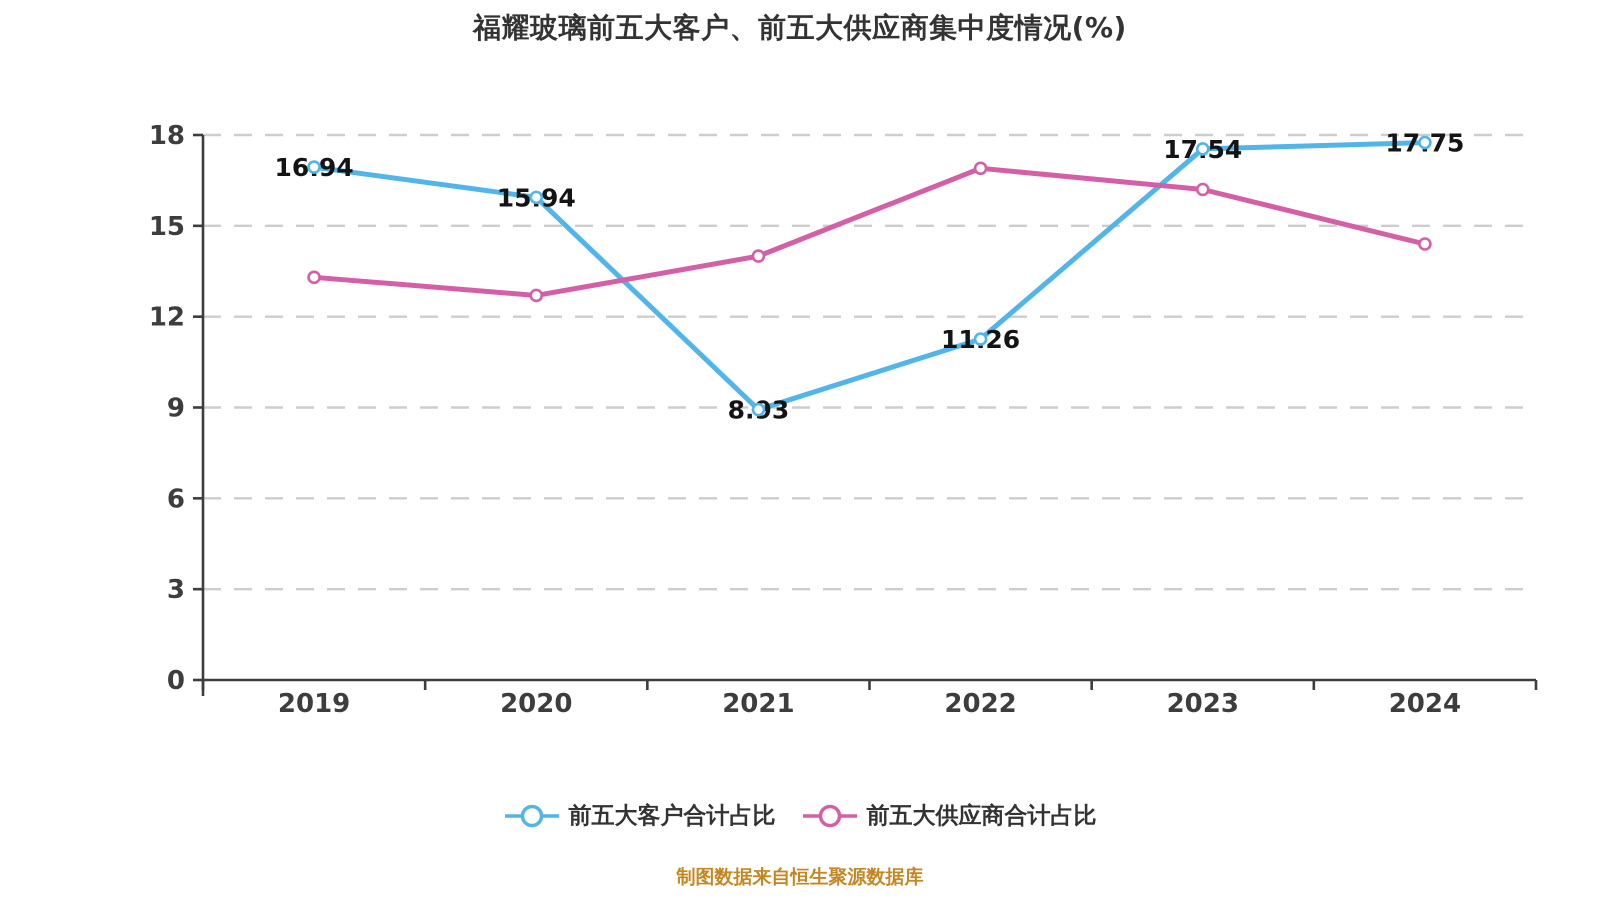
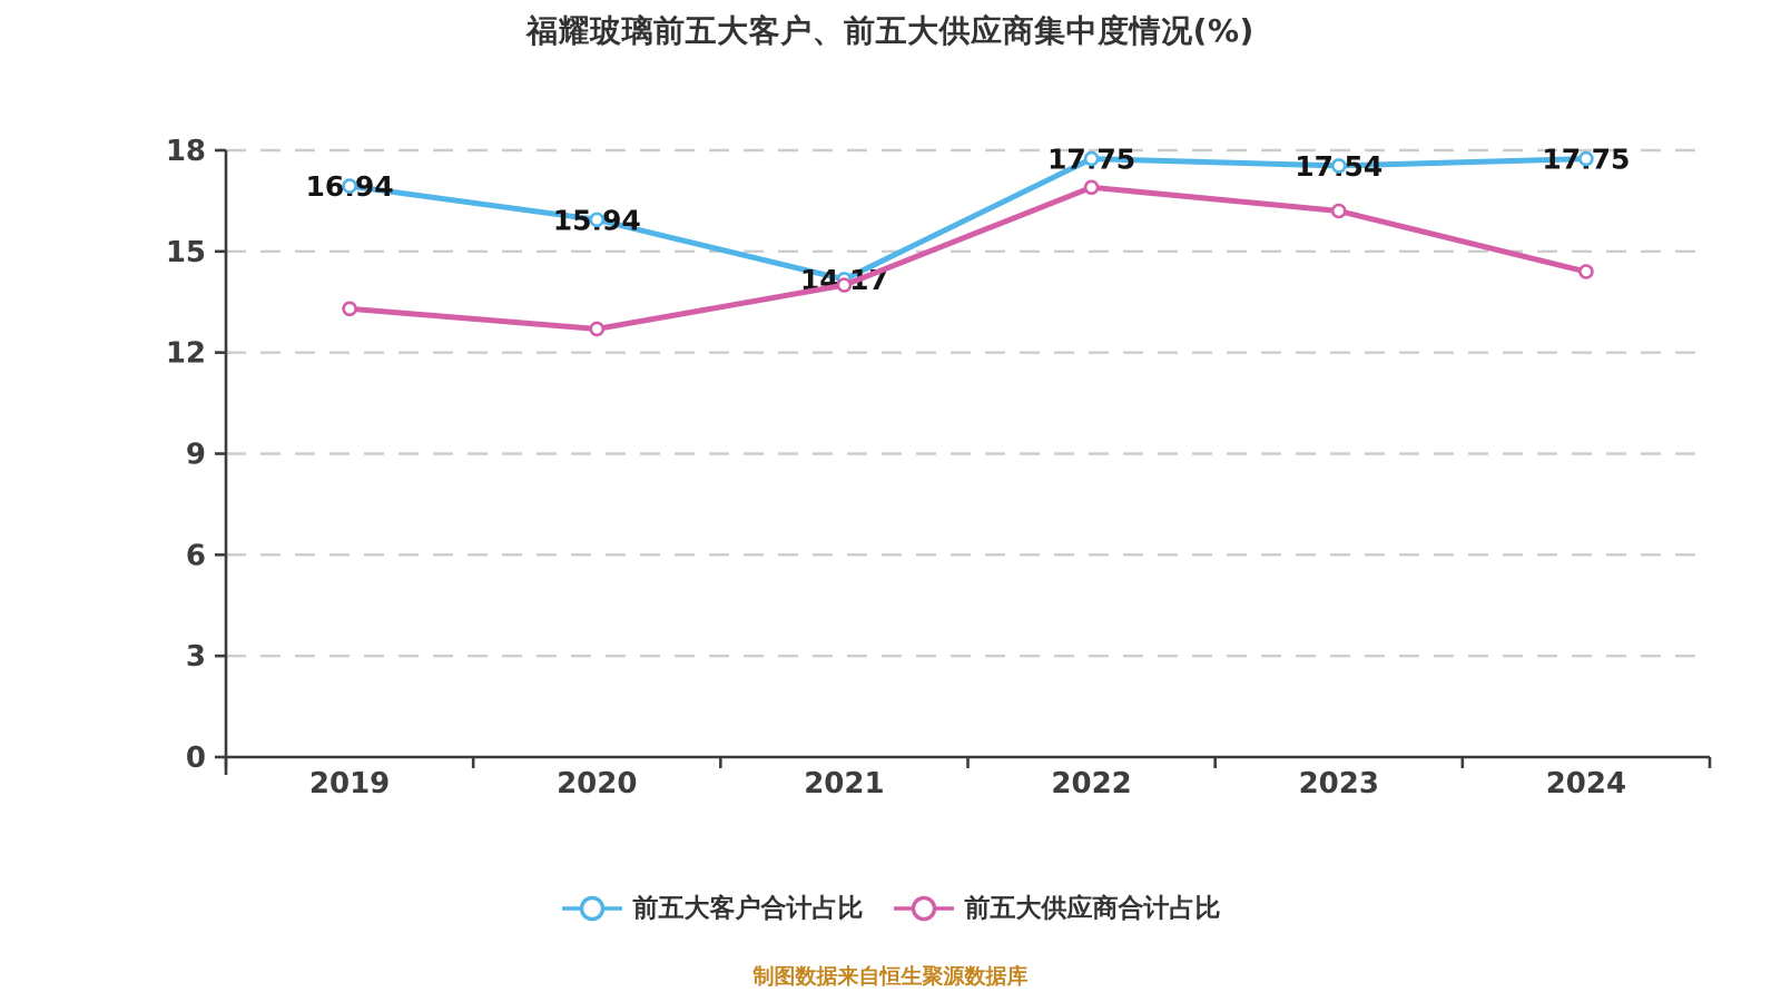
前五大客户合计占比/2021: 8.93 -> 14.17
前五大客户合计占比/2022: 11.26 -> 17.75
